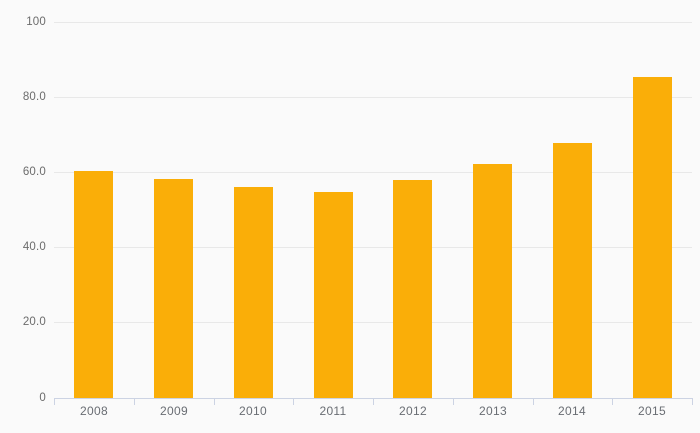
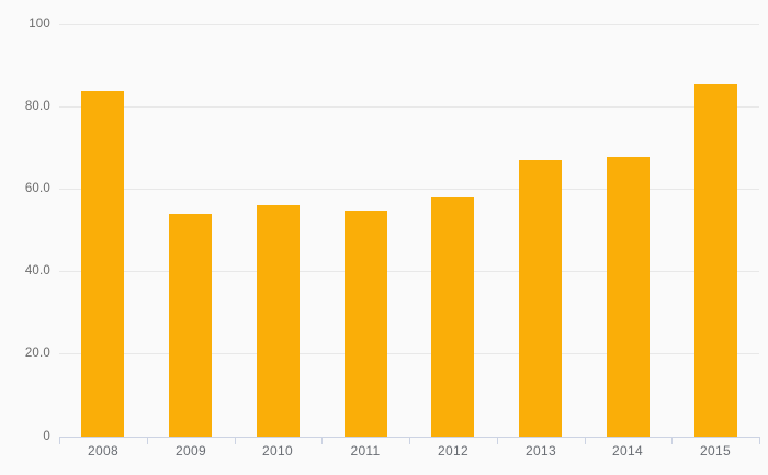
2008: 60 -> 84
2009: 58 -> 54
2013: 62 -> 67
